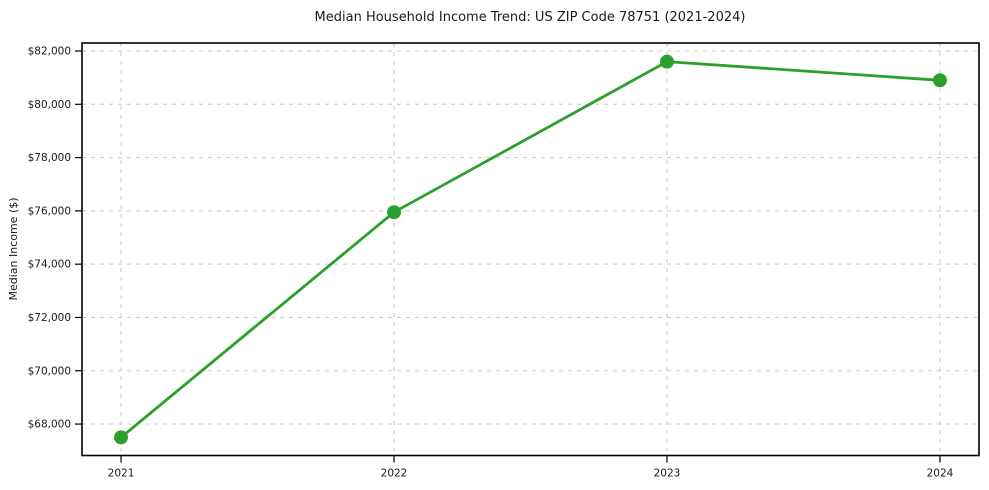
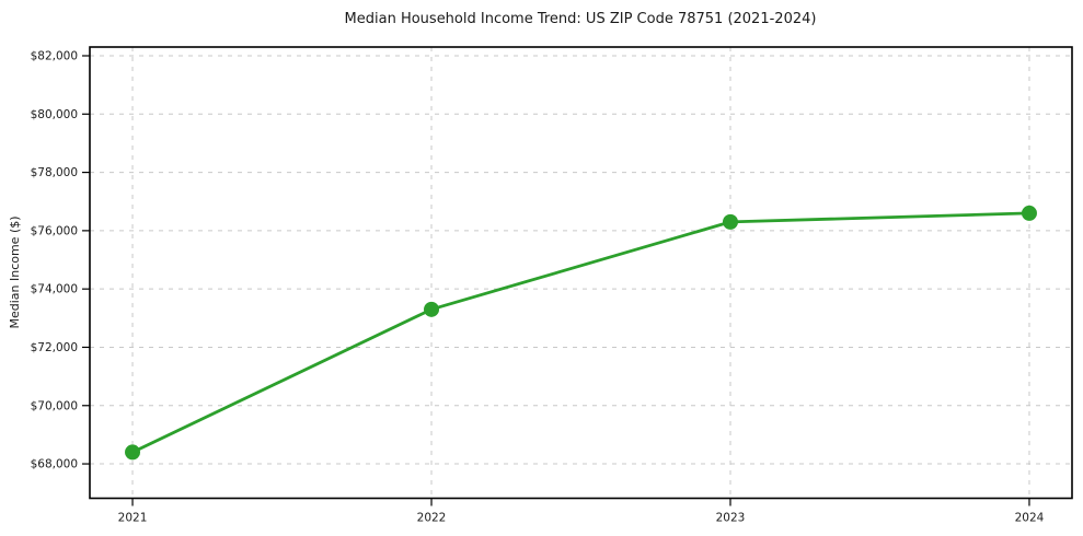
2021: $67500 -> $68400
2022: $76000 -> $73300
2023: $81600 -> $76300
2024: $80900 -> $76600
